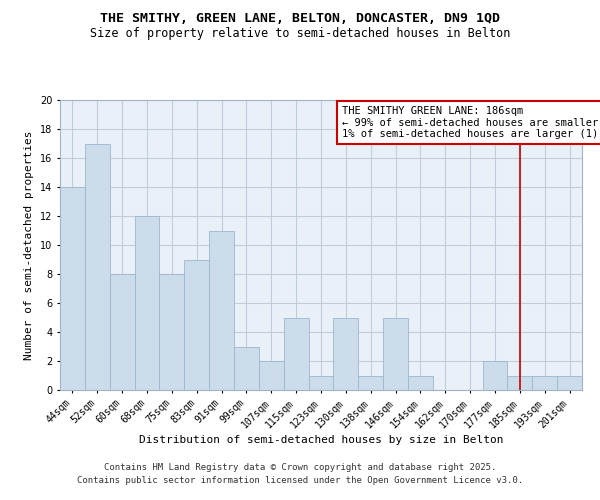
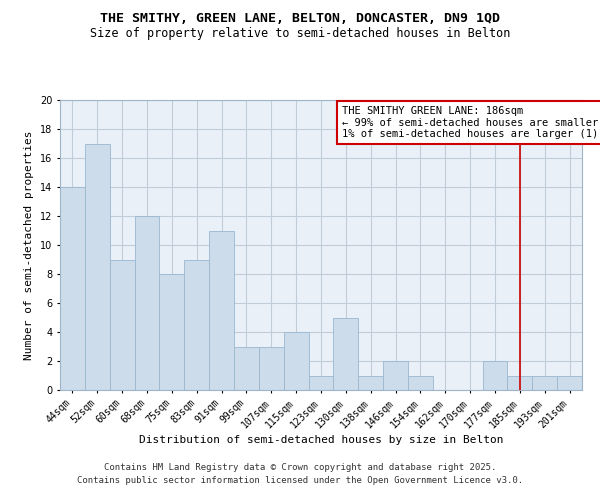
60sqm: 8 -> 9
107sqm: 2 -> 3
115sqm: 5 -> 4
146sqm: 5 -> 2
